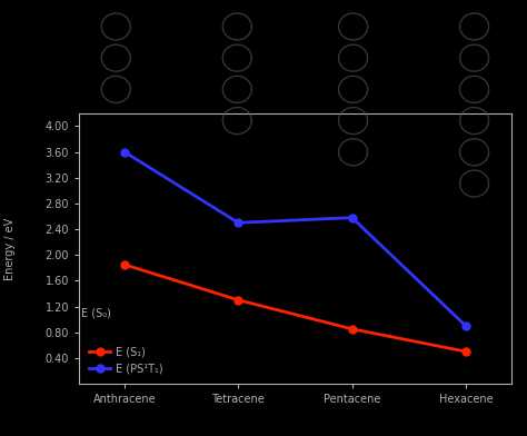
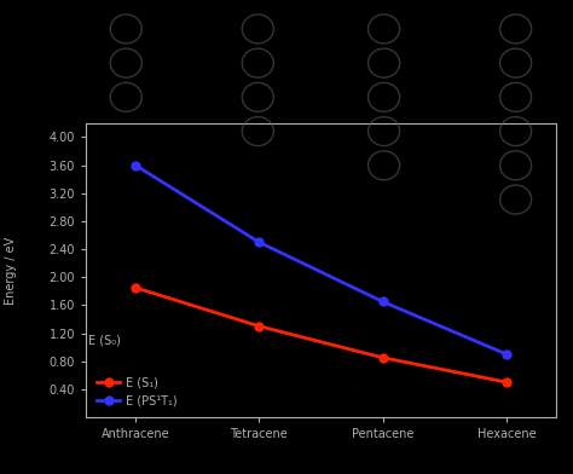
E (PS¹T₁)/Pentacene: 2.58 -> 1.65
